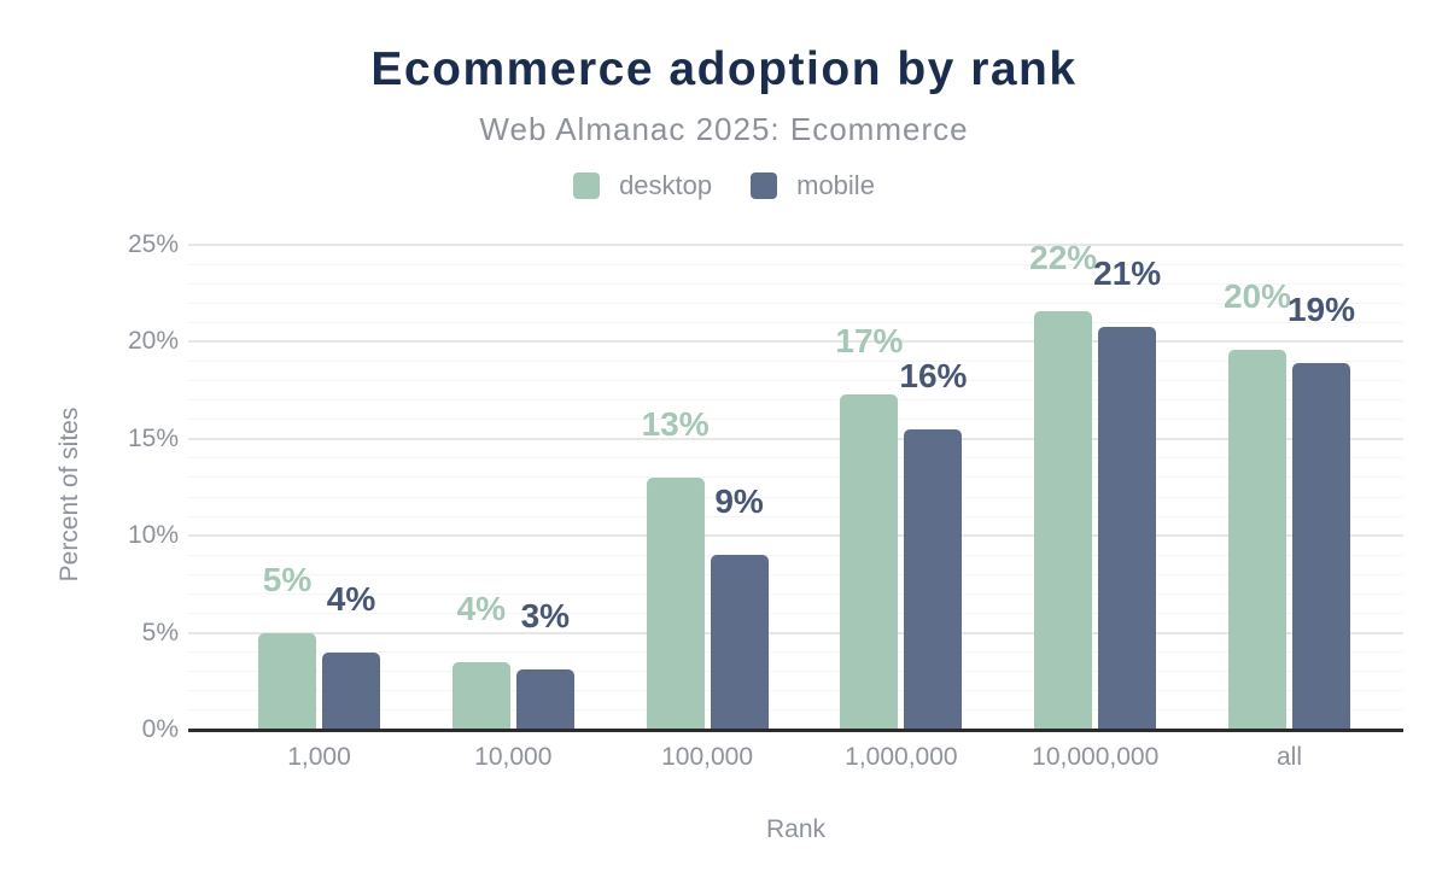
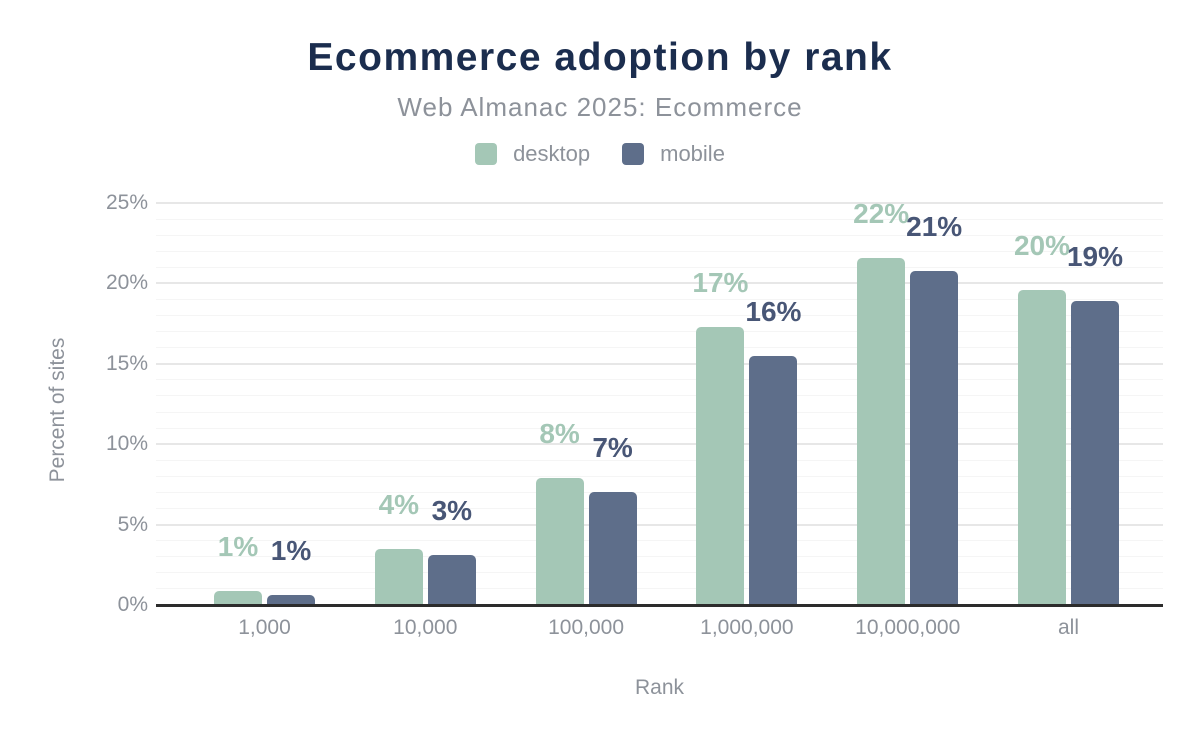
desktop/1,000: 5% -> 1%
mobile/1,000: 4% -> 1%
desktop/100,000: 13% -> 8%
mobile/100,000: 9% -> 7%
